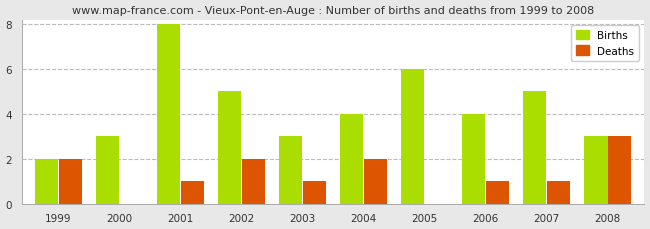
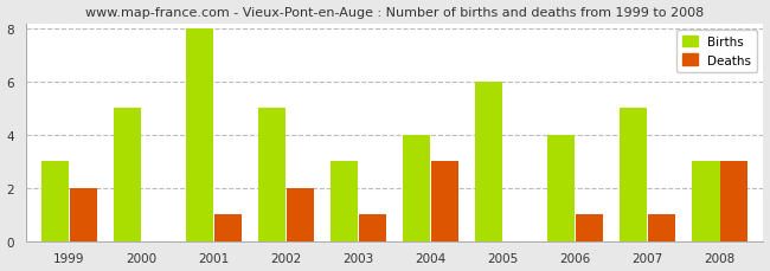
Births/1999: 2 -> 3
Births/2000: 3 -> 5
Deaths/2004: 2 -> 3
